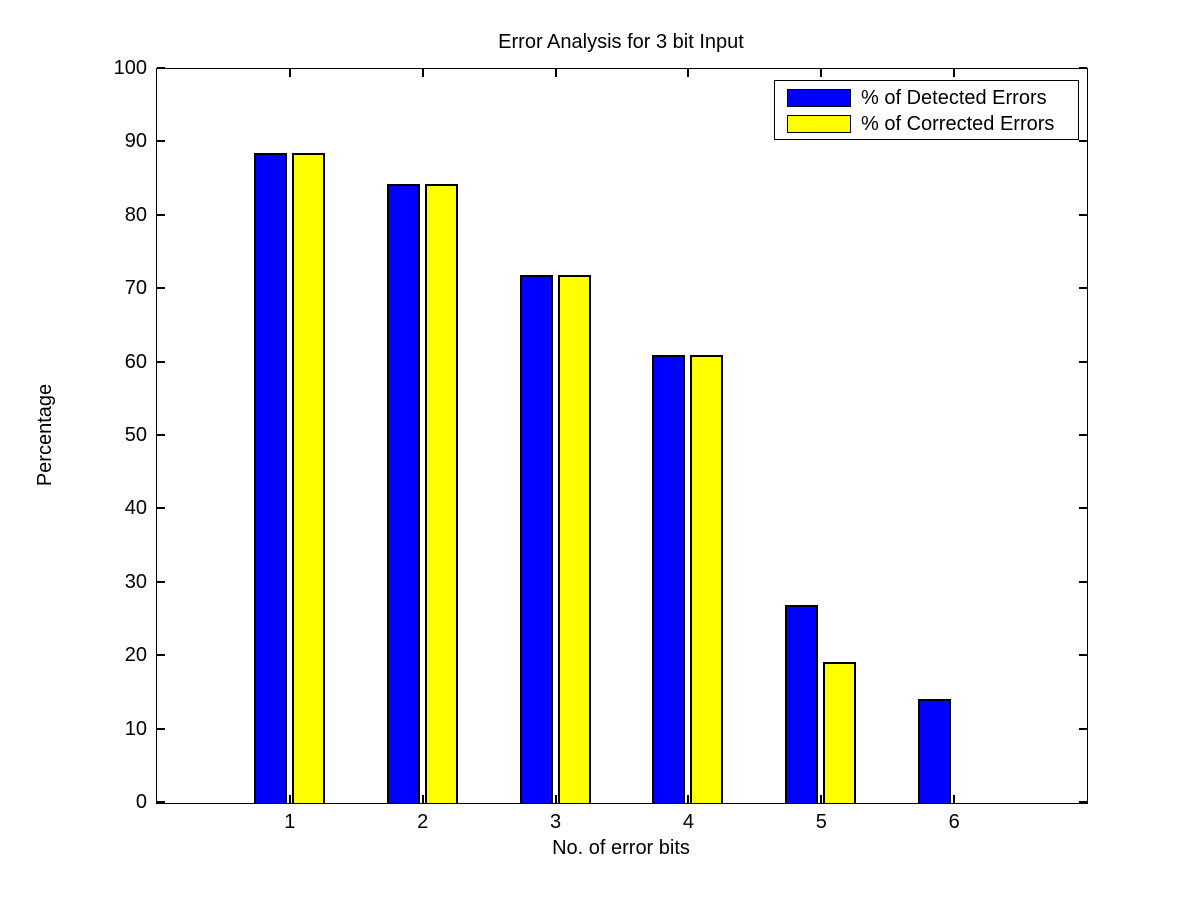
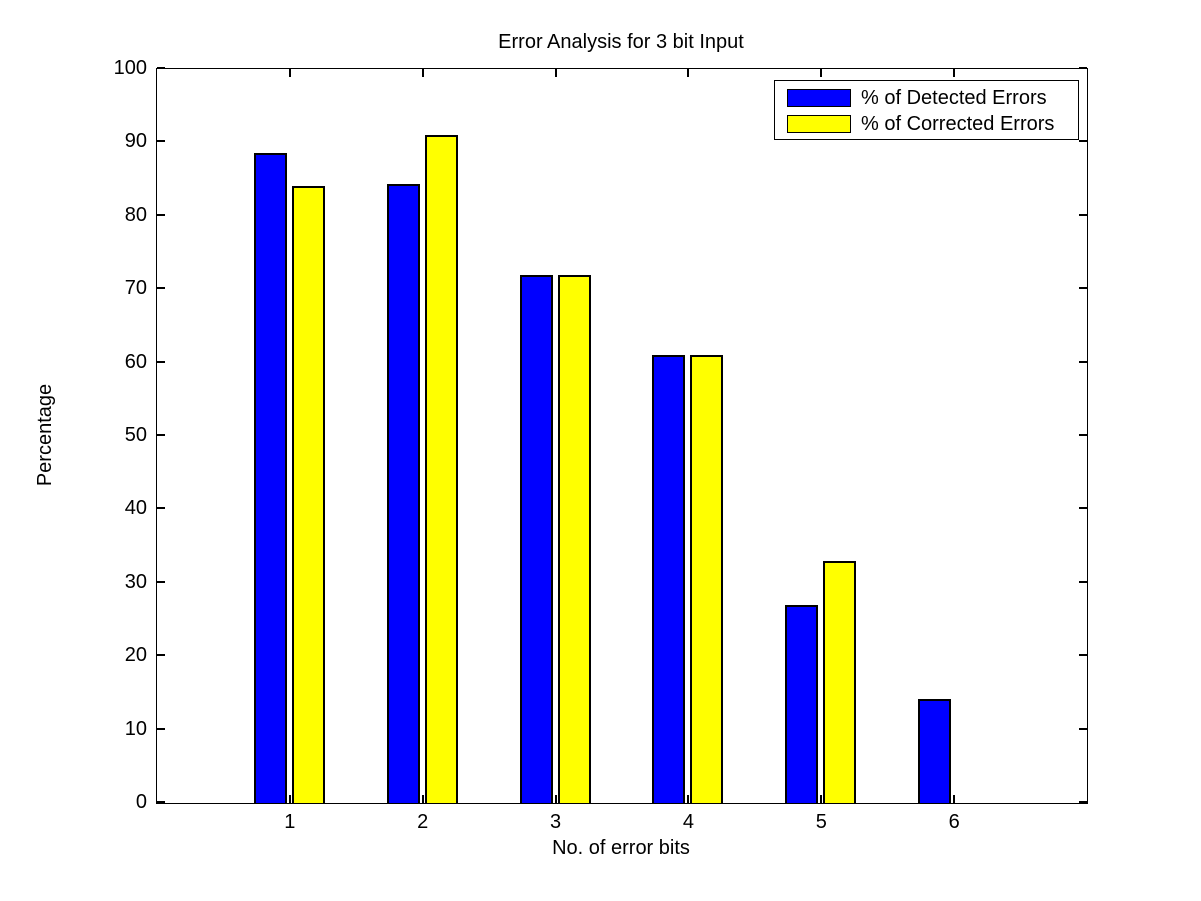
% of Corrected Errors/1: 88 -> 84
% of Corrected Errors/2: 84 -> 91
% of Corrected Errors/5: 19 -> 33
